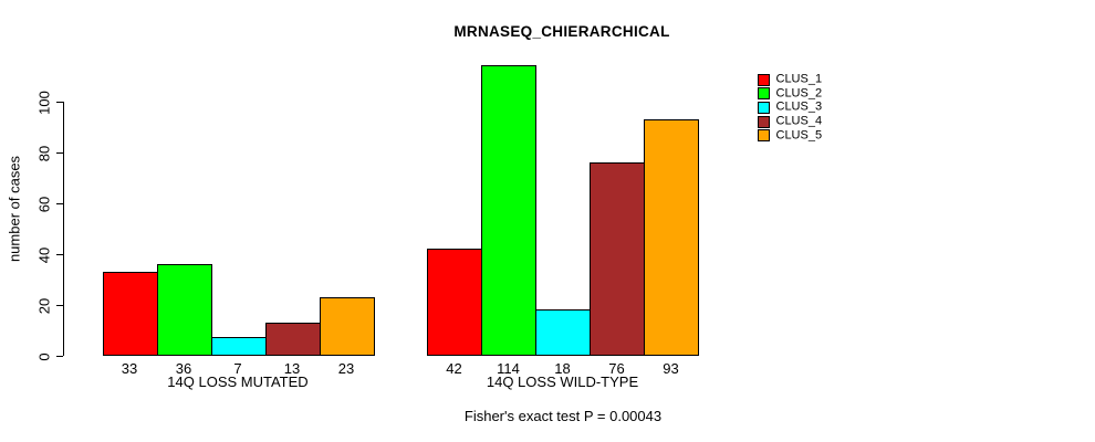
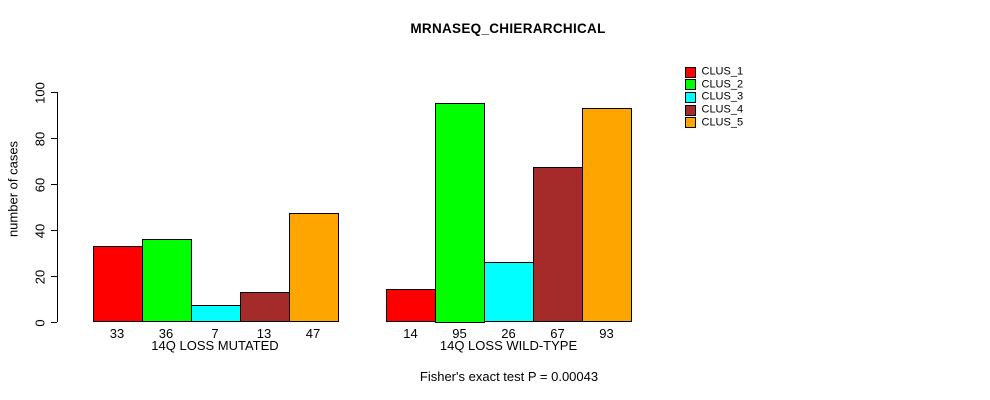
CLUS_5/14Q LOSS MUTATED: 23 -> 47
CLUS_1/14Q LOSS WILD-TYPE: 42 -> 14
CLUS_2/14Q LOSS WILD-TYPE: 114 -> 95
CLUS_3/14Q LOSS WILD-TYPE: 18 -> 26
CLUS_4/14Q LOSS WILD-TYPE: 76 -> 67
